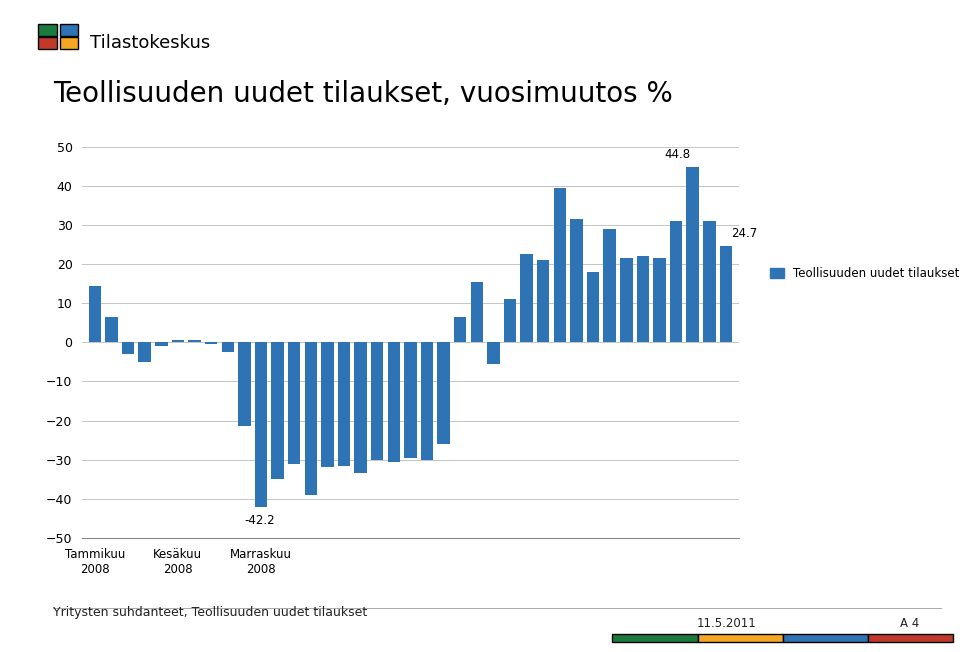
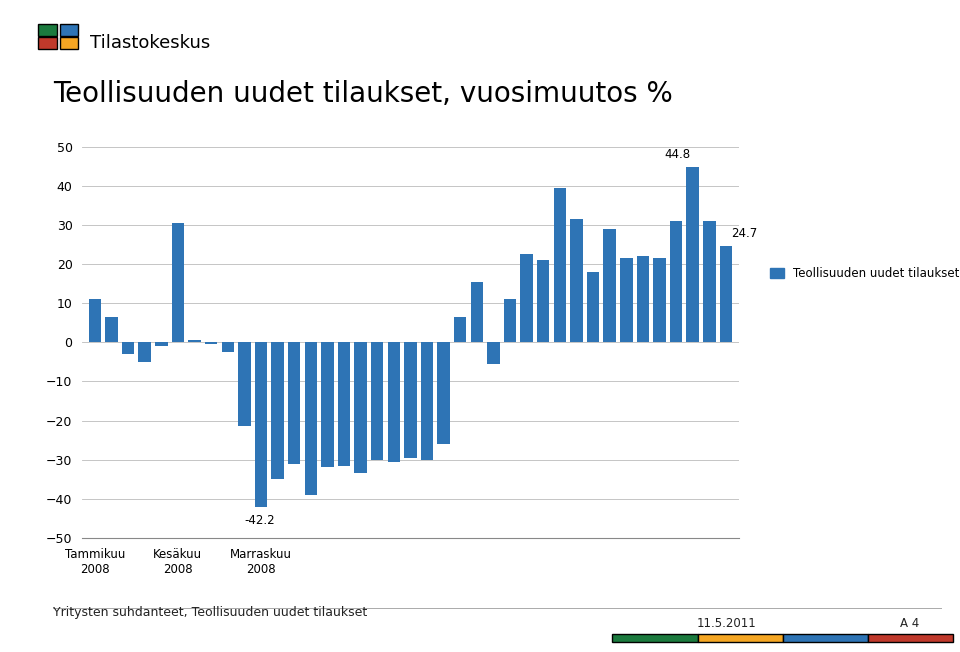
Tammikuu 2008: 14.5 -> 11.0
Kesäkuu 2008: 0.5 -> 30.5
